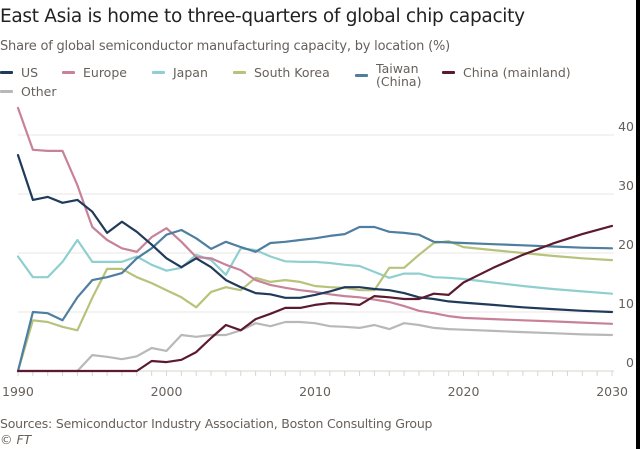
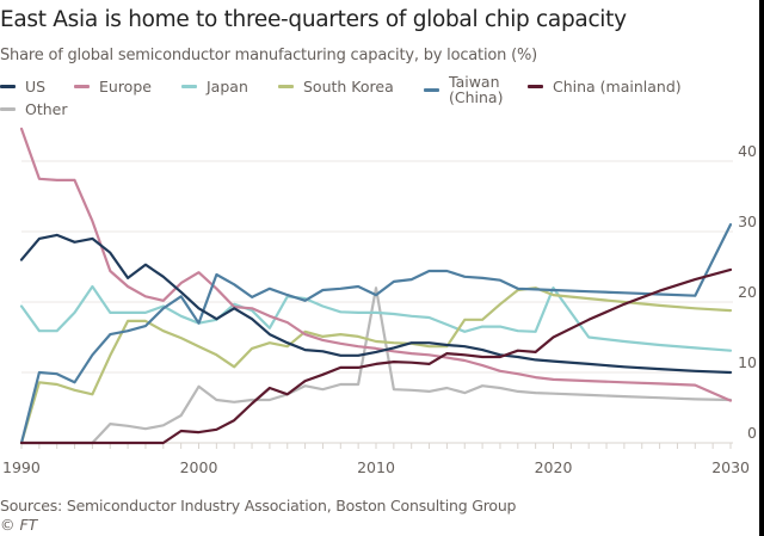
US/1990: 37 -> 26
Taiwan (China)/2000: 23 -> 17
Other/2000: 3 -> 8
Taiwan (China)/2010: 22 -> 21
Other/2010: 8 -> 22
Japan/2020: 16 -> 22
Europe/2030: 8 -> 6
Taiwan (China)/2030: 21 -> 31
